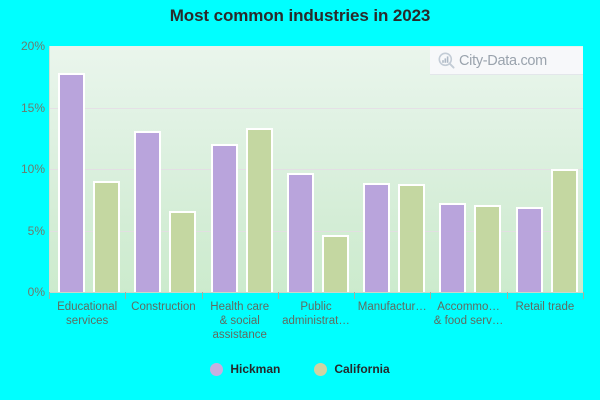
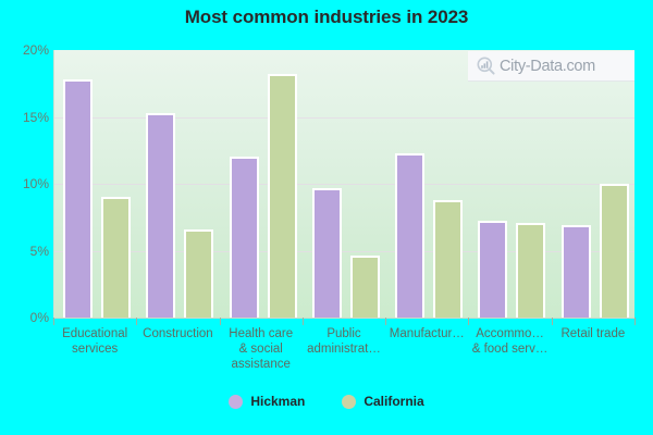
Hickman/Construction: 13.1% -> 15.3%
California/Health care & social assistance: 13.3% -> 18.2%
Hickman/Manufactur…: 8.9% -> 12.3%
